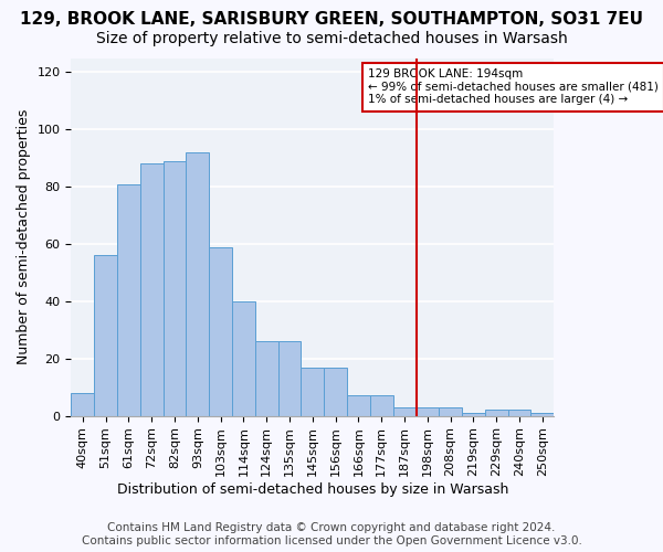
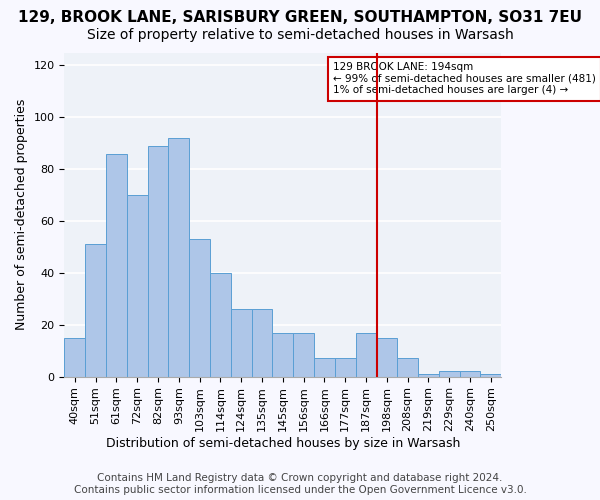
40sqm: 8 -> 15
51sqm: 56 -> 51
61sqm: 81 -> 86
72sqm: 88 -> 70
103sqm: 59 -> 53
187sqm: 3 -> 17
198sqm: 3 -> 15
208sqm: 3 -> 7
